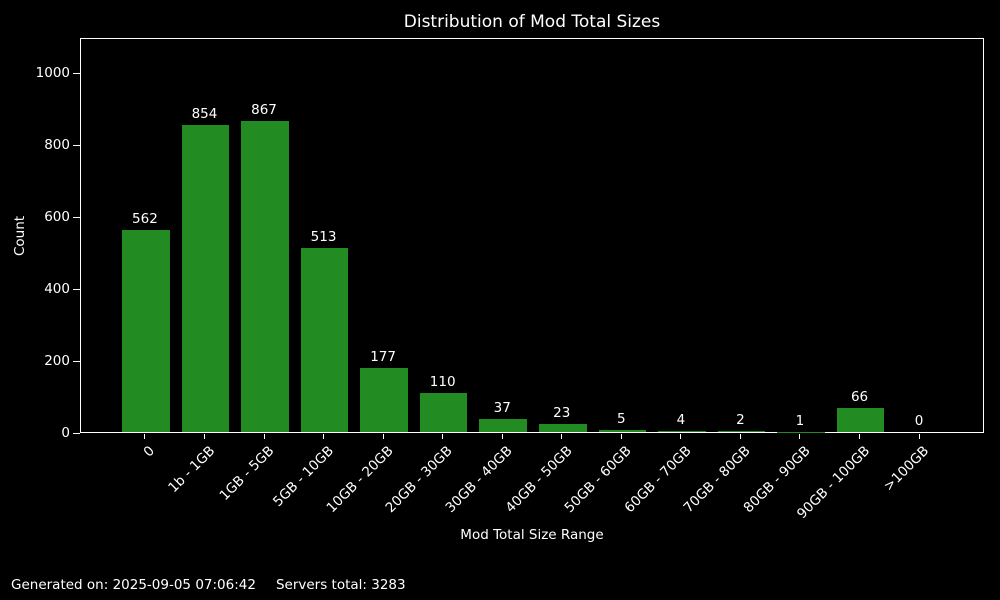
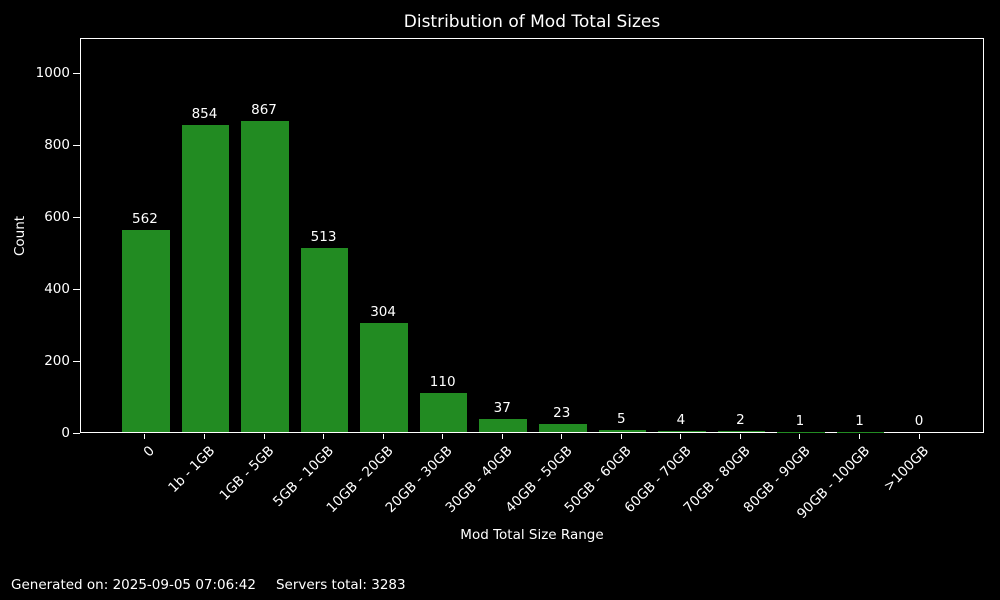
10GB - 20GB: 177 -> 304
90GB - 100GB: 66 -> 1
